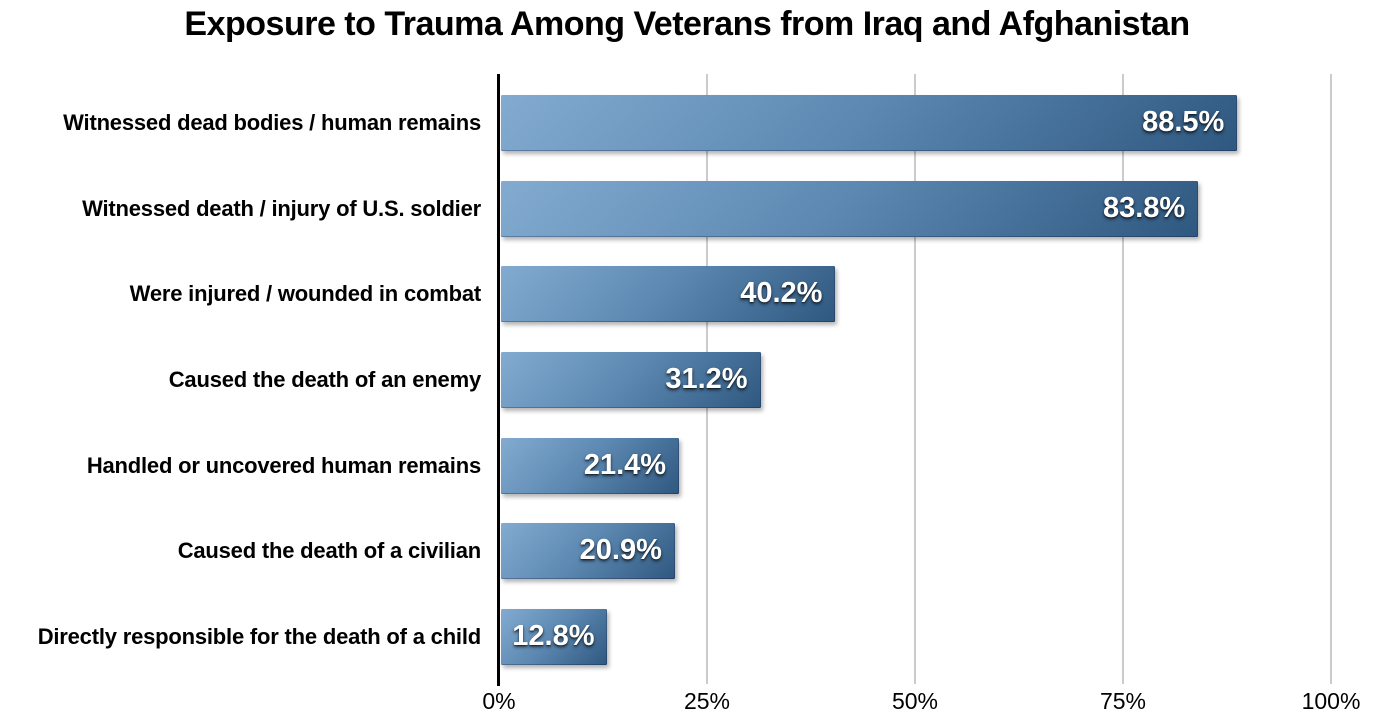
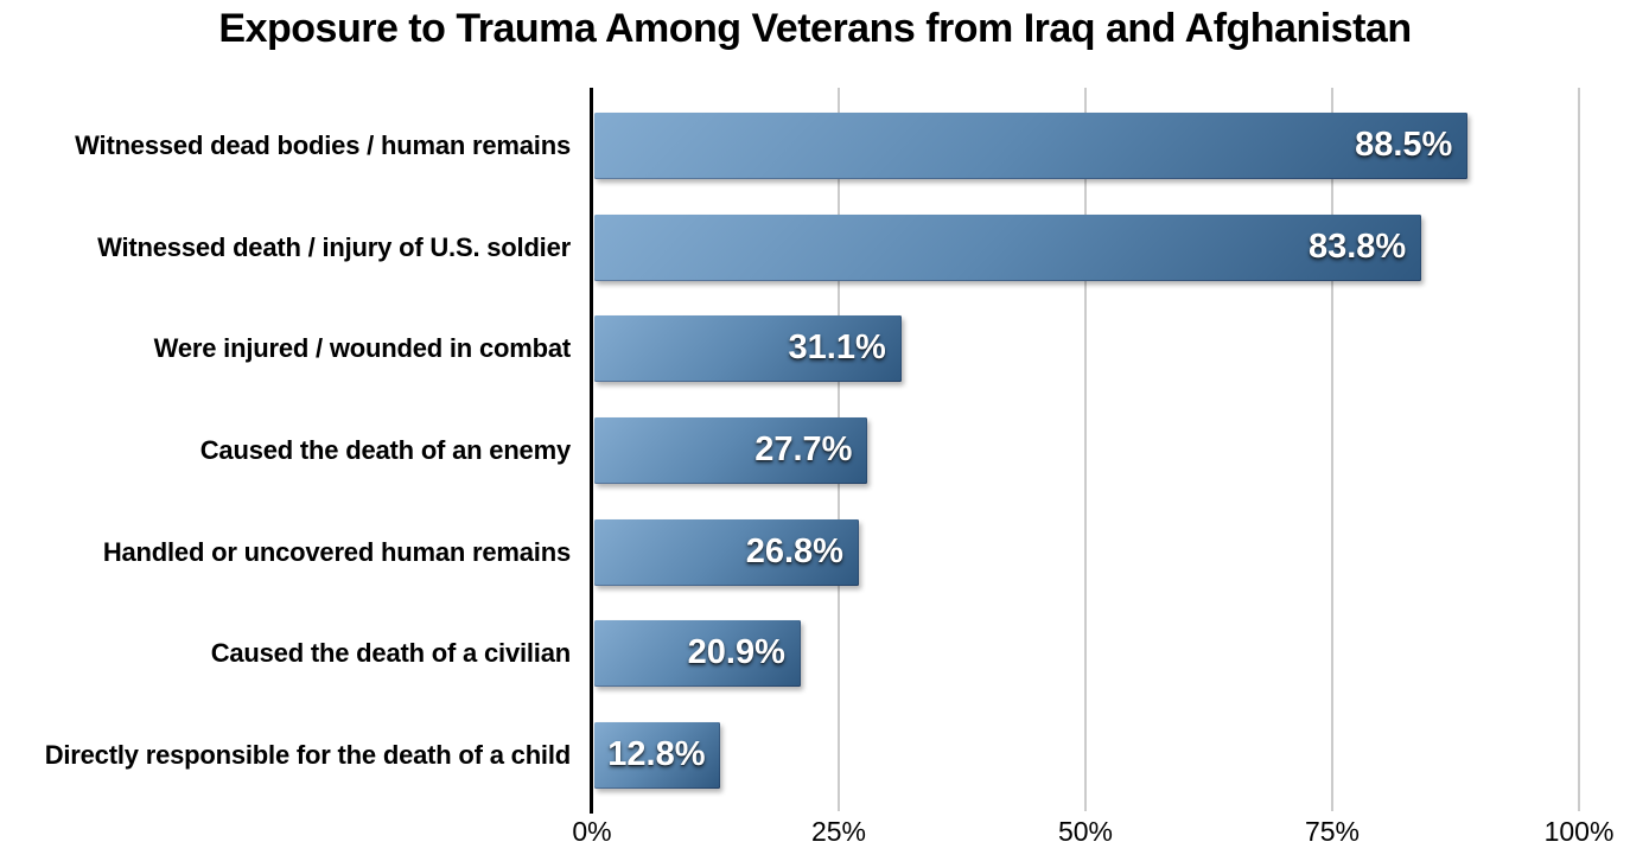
Were injured / wounded in combat: 40.2% -> 31.1%
Caused the death of an enemy: 31.2% -> 27.7%
Handled or uncovered human remains: 21.4% -> 26.8%
